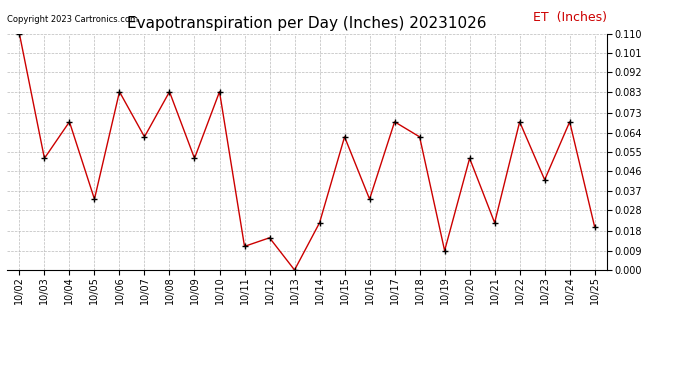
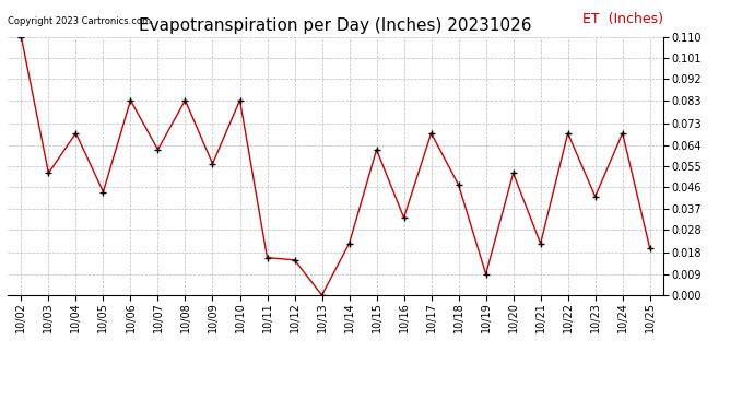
10/05: 0.033 -> 0.044
10/09: 0.052 -> 0.056
10/11: 0.011 -> 0.016
10/18: 0.062 -> 0.047
